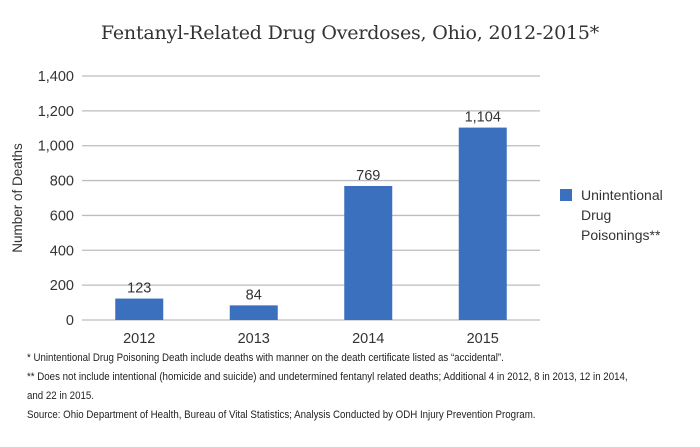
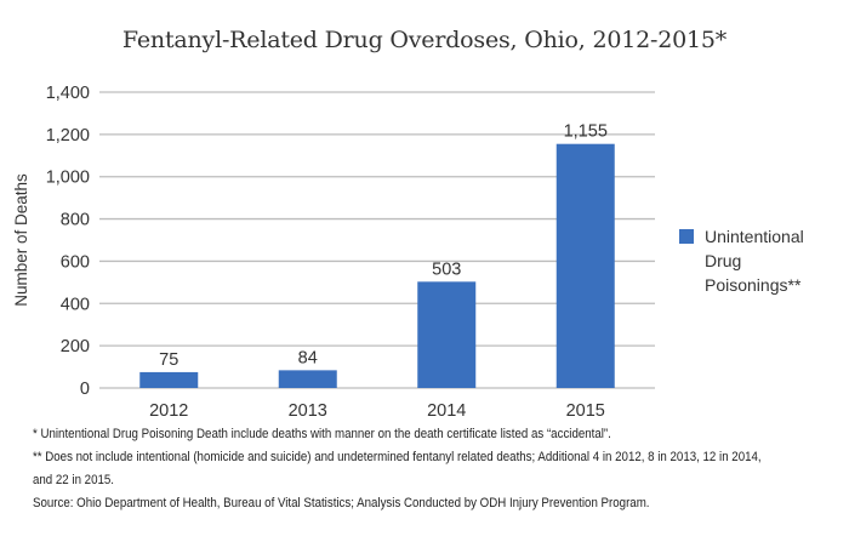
2012: 123 -> 75
2014: 769 -> 503
2015: 1,104 -> 1,155
